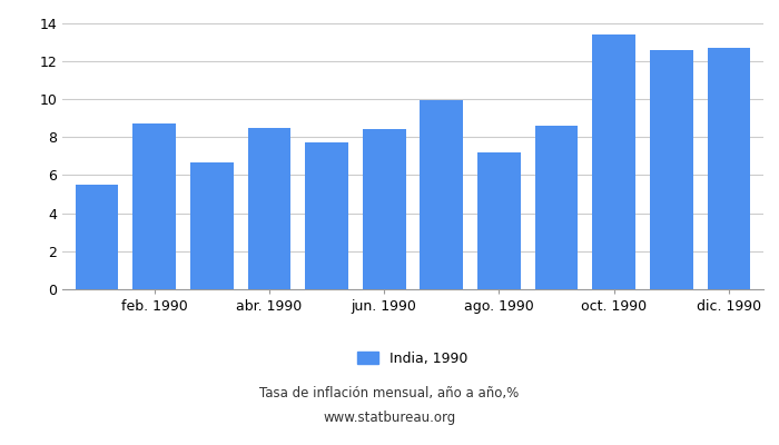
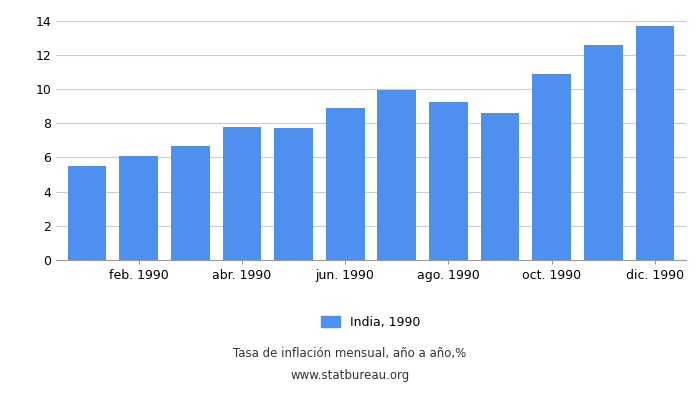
feb. 1990: 8.7 -> 6.1
abr. 1990: 8.5 -> 7.8
jun. 1990: 8.4 -> 8.9
ago. 1990: 7.2 -> 9.2
oct. 1990: 13.4 -> 10.9
dic. 1990: 12.7 -> 13.7
